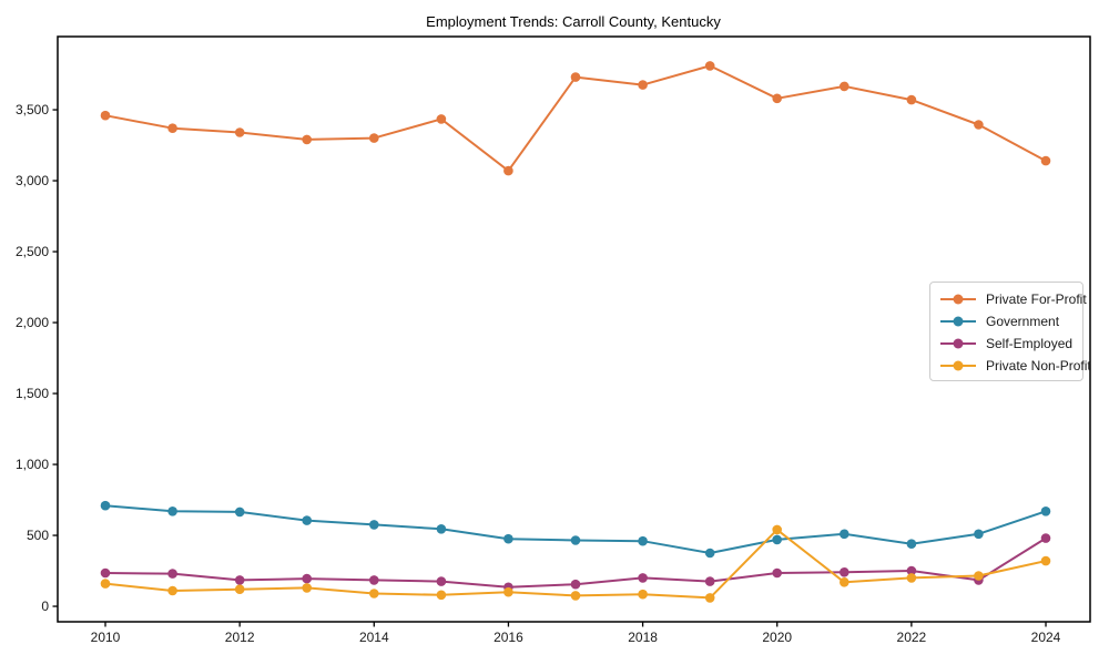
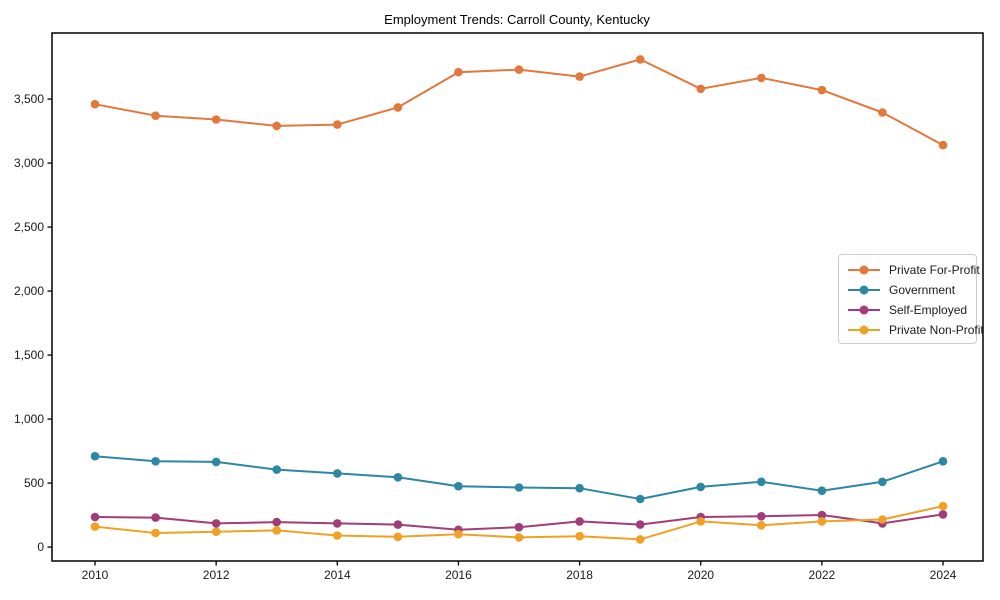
Private For-Profit/2016: 3070 -> 3710
Private Non-Profit/2020: 540 -> 200
Self-Employed/2024: 480 -> 260
